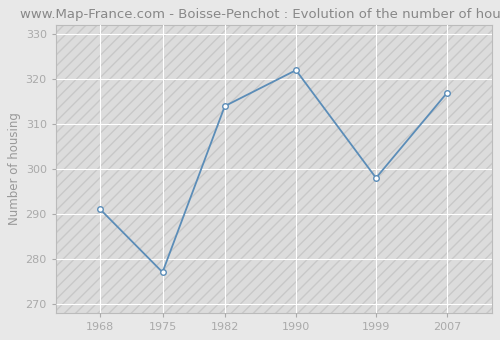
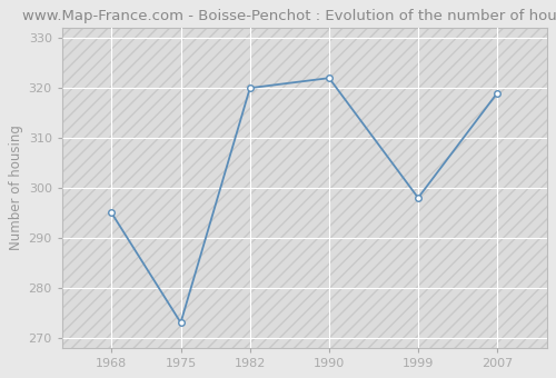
1968: 291 -> 295
1975: 277 -> 273
1982: 314 -> 320
2007: 317 -> 319
